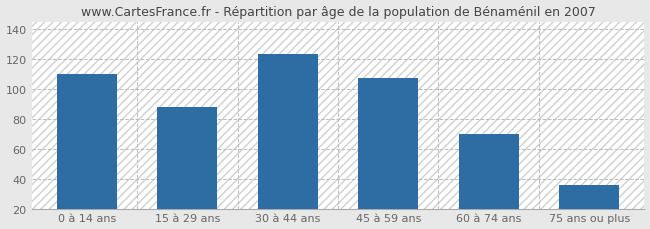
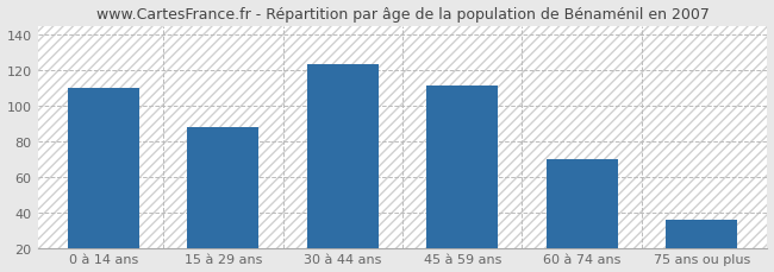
45 à 59 ans: 107 -> 111
